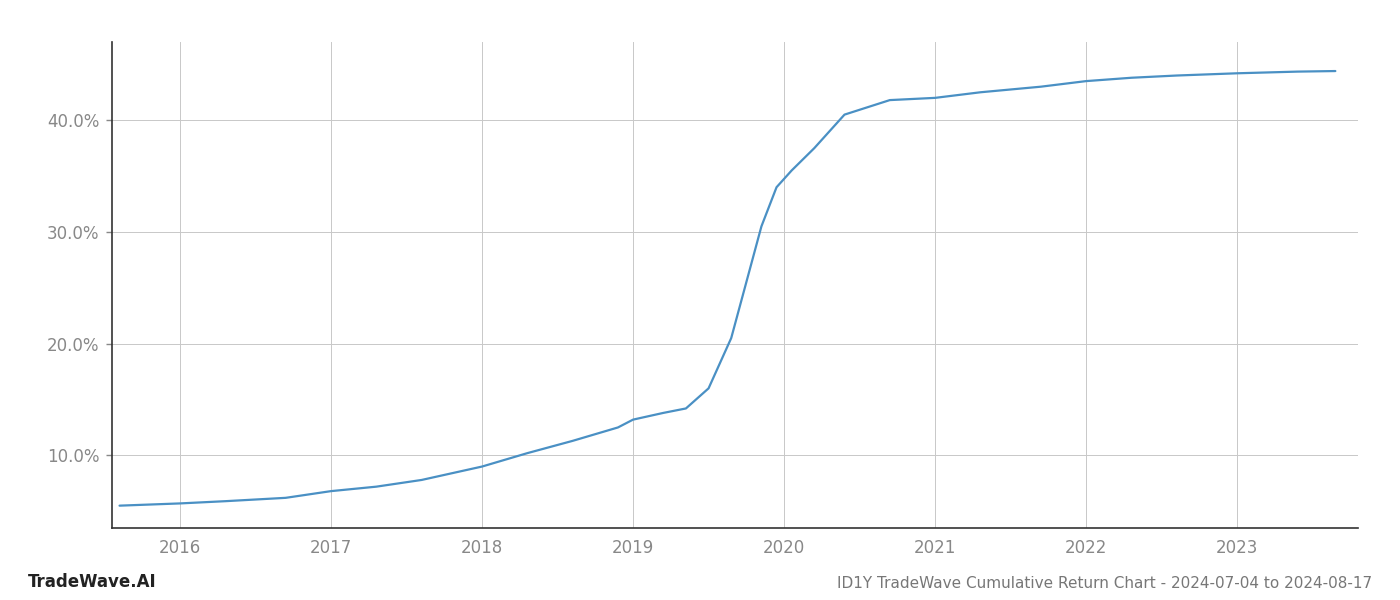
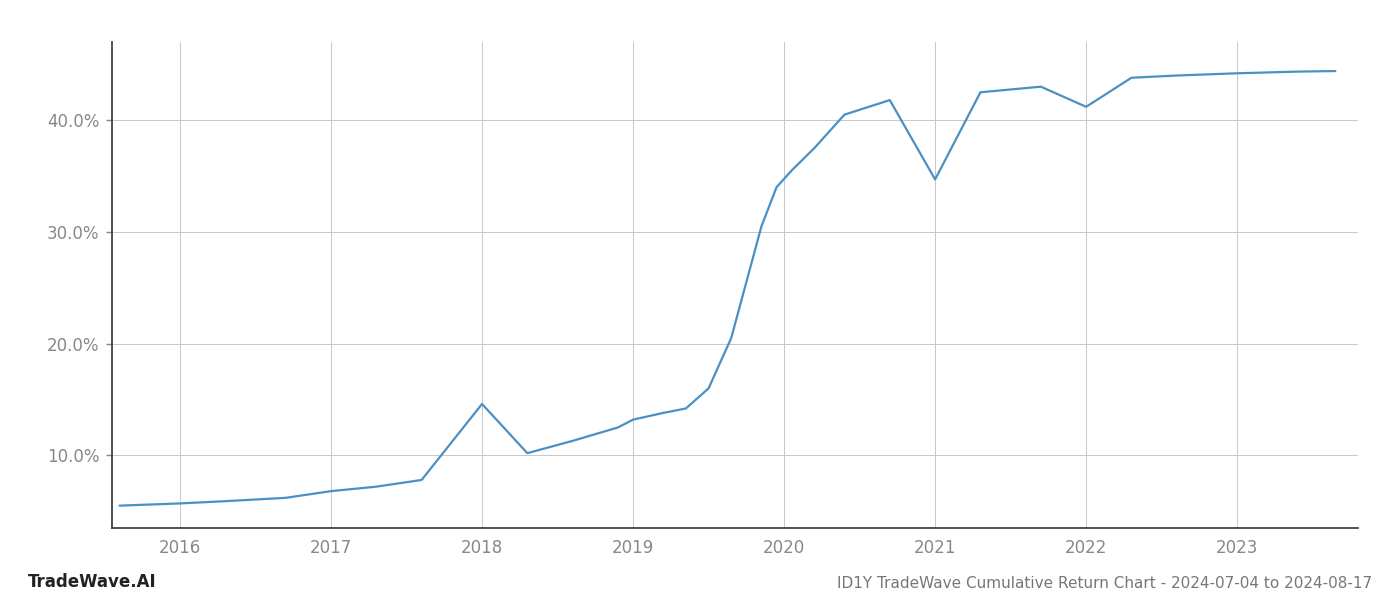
2018: 9.0% -> 14.6%
2021: 42.0% -> 34.7%
2022: 43.5% -> 41.2%
